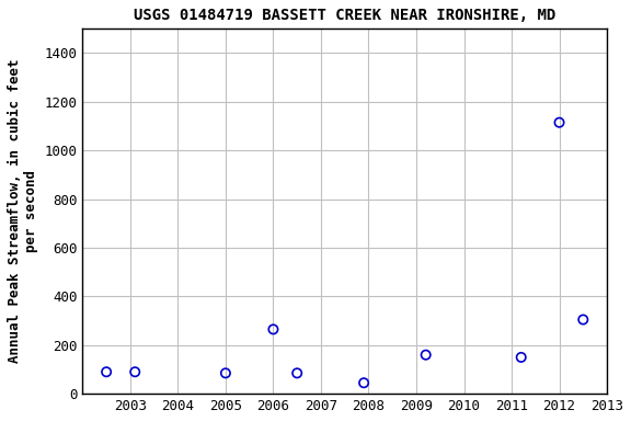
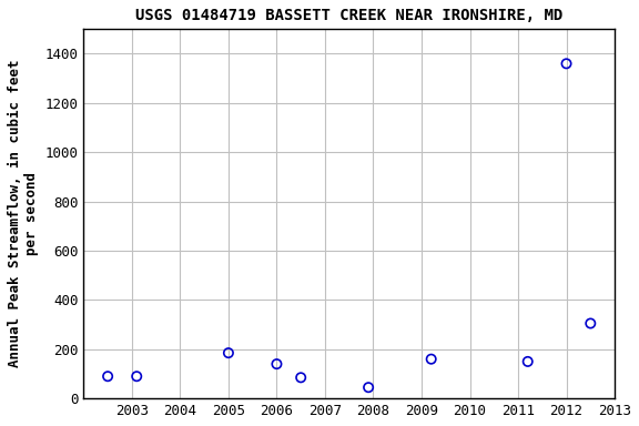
2005: 85 -> 185
2006: 265 -> 140
2012: 1115 -> 1360
